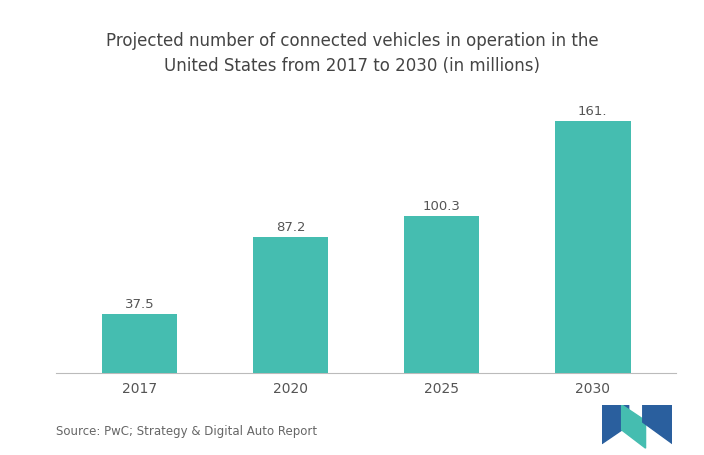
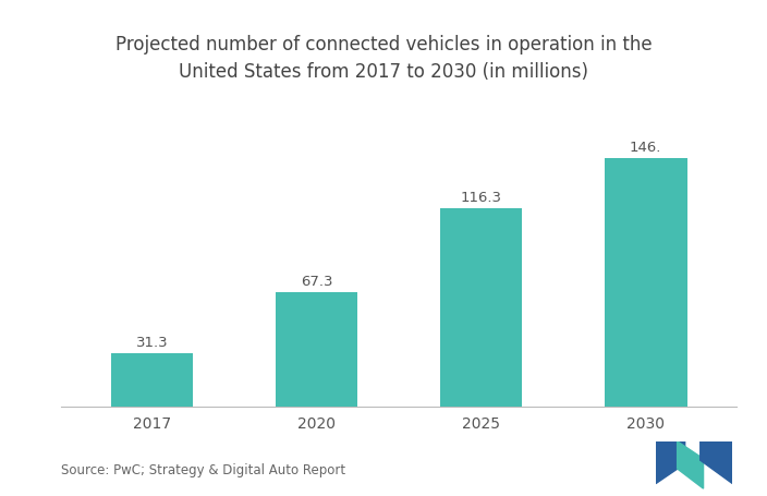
2017: 37.5 -> 31.3
2020: 87.2 -> 67.3
2025: 100.3 -> 116.3
2030: 161. -> 146.
